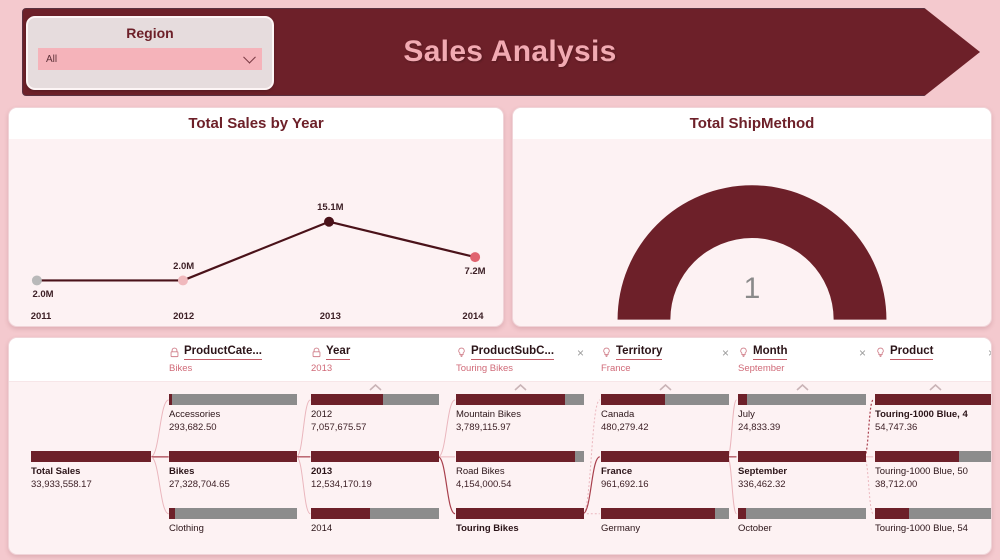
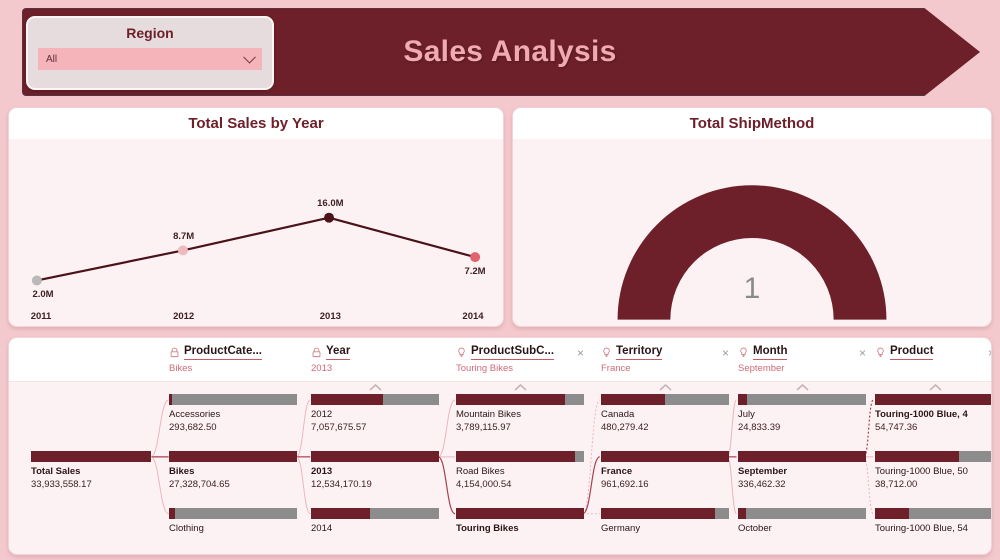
Total Sales by Year/2012: 2.0M -> 8.7M
Total Sales by Year/2013: 15.1M -> 16.0M
